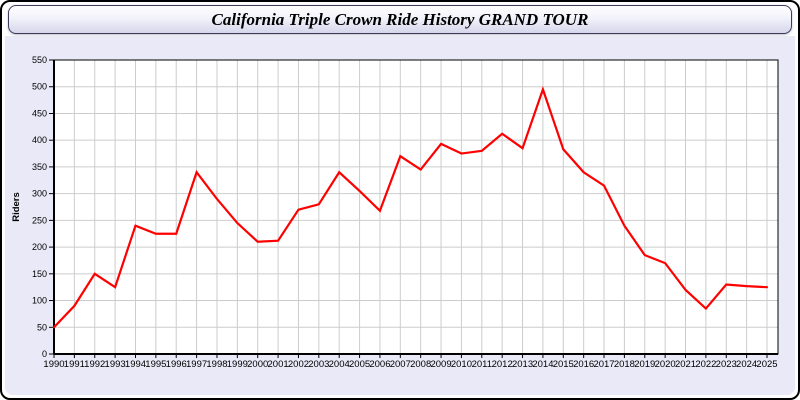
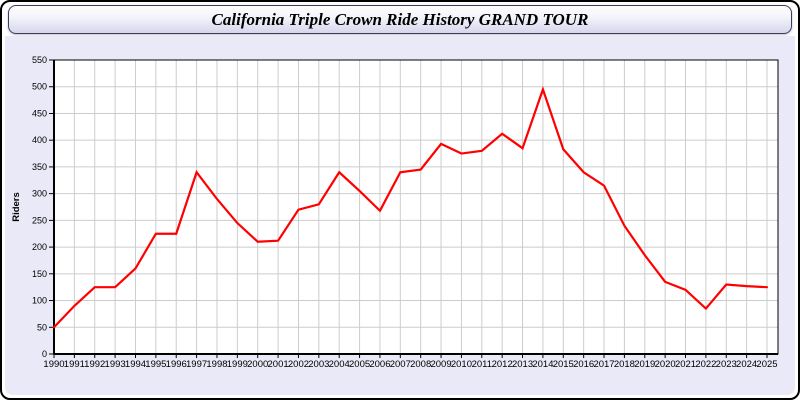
1992: 150 -> 120
1994: 240 -> 160
2007: 370 -> 340
2020: 170 -> 140
